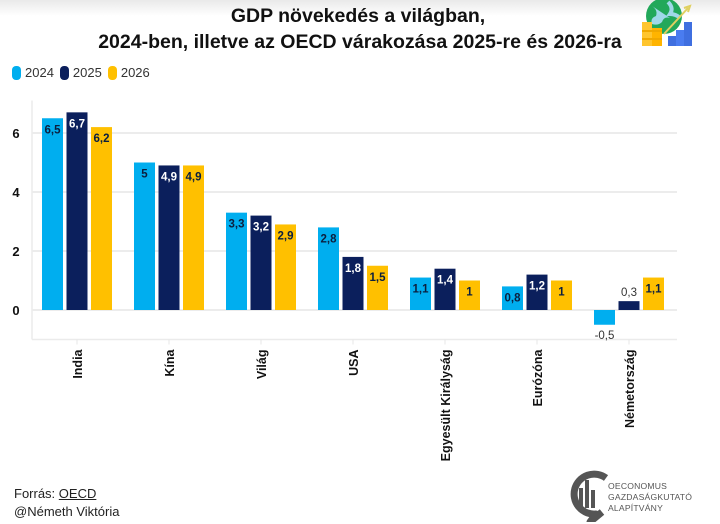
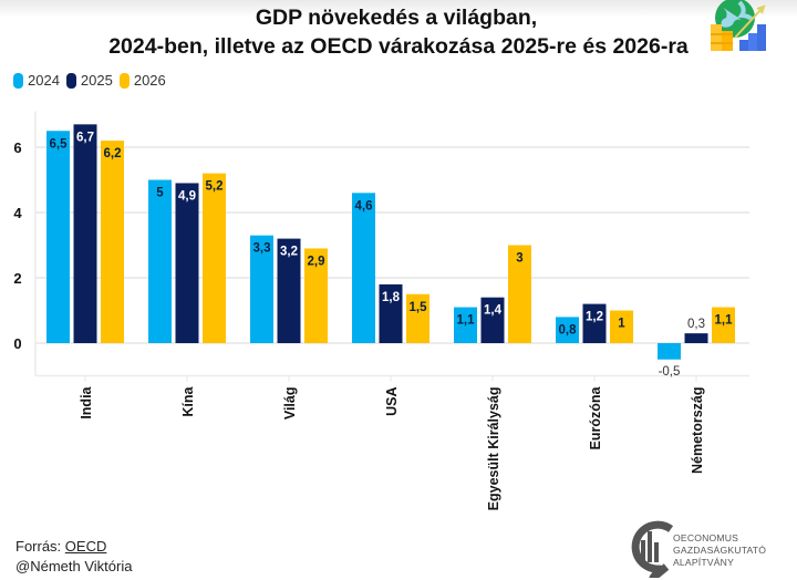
2026/Kína: 4,9 -> 5,2
2024/USA: 2,8 -> 4,6
2026/Egyesült Királyság: 1 -> 3
